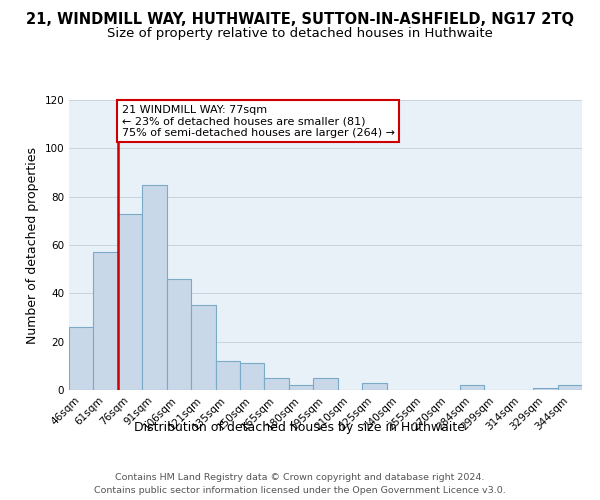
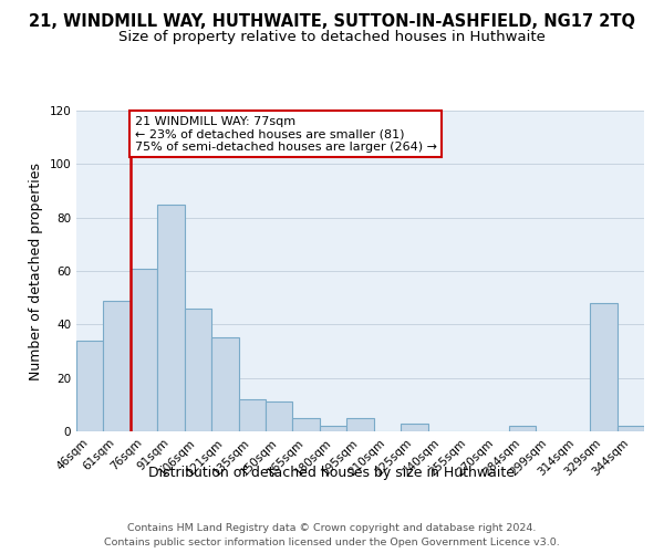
46sqm: 26 -> 34
61sqm: 57 -> 49
76sqm: 73 -> 61
329sqm: 1 -> 48
